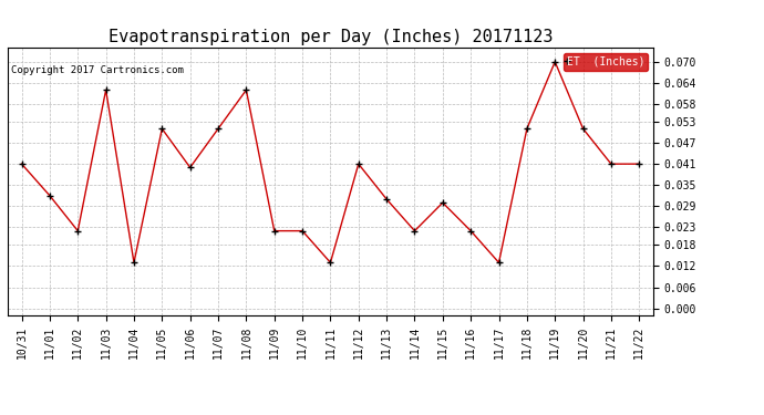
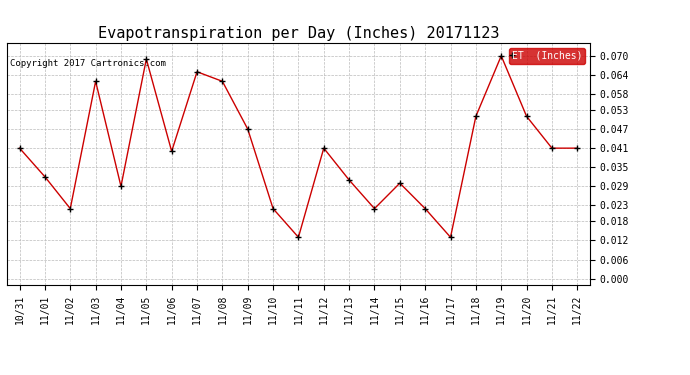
11/04: 0.013 -> 0.029
11/05: 0.051 -> 0.069
11/07: 0.051 -> 0.065
11/09: 0.022 -> 0.047
